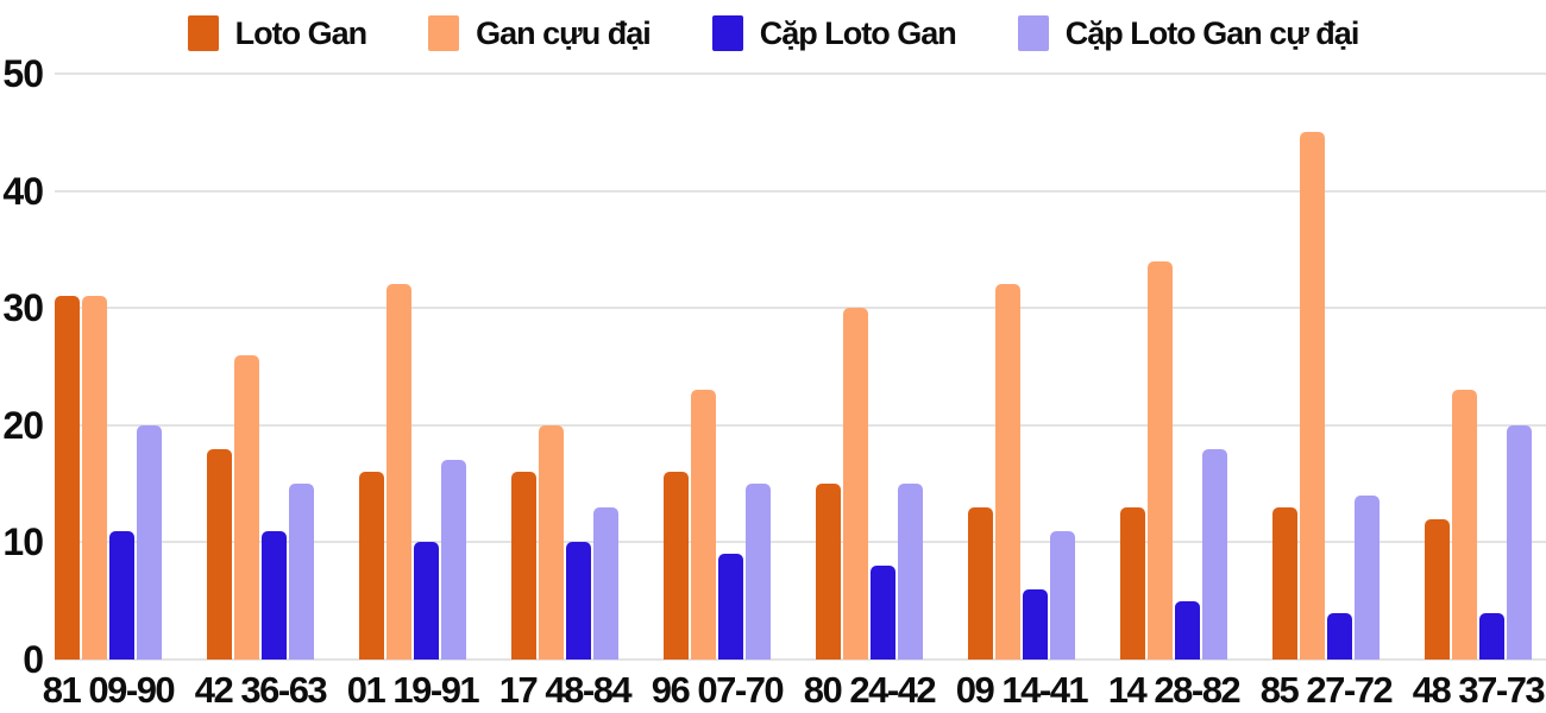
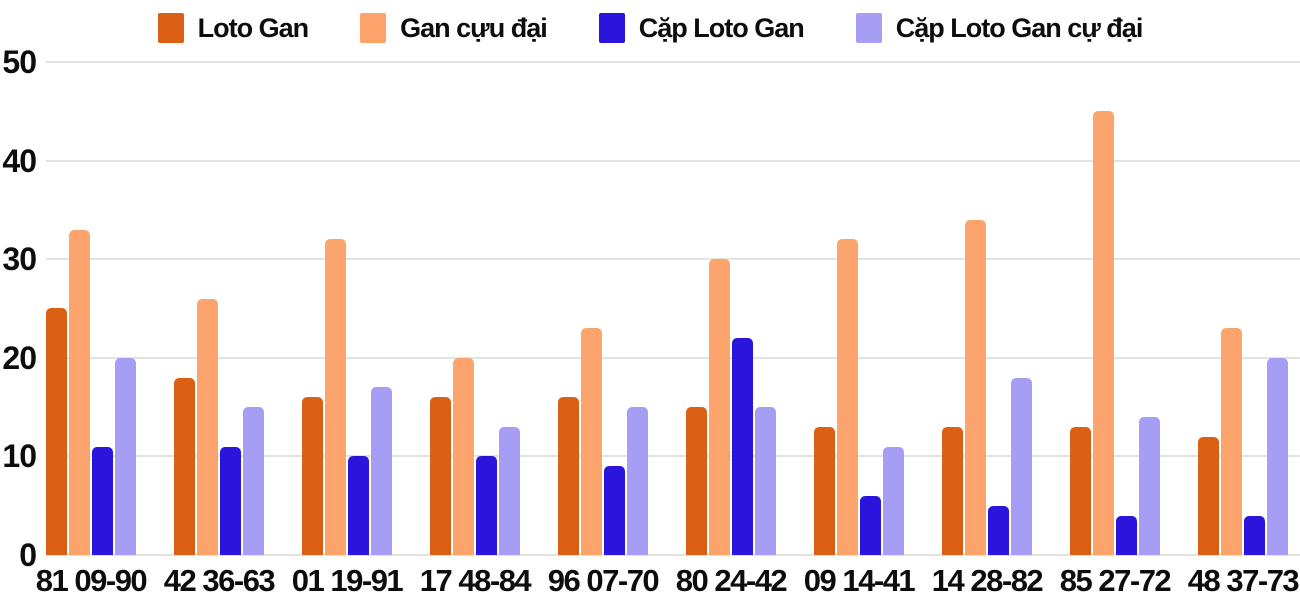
Loto Gan/81 09-90: 31 -> 25
Gan cựu đại/81 09-90: 31 -> 33
Cặp Loto Gan/80 24-42: 8 -> 22
